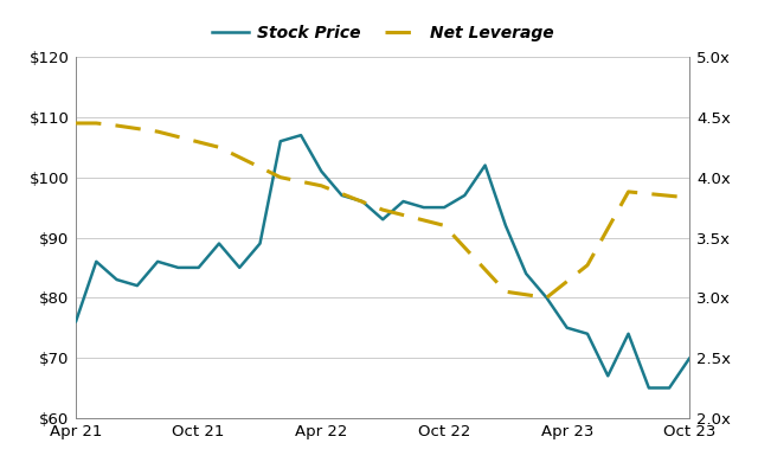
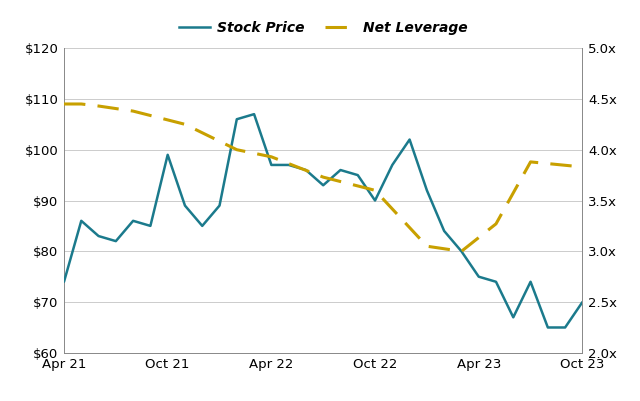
Stock Price/Apr 21: $76 -> $74
Stock Price/Oct 21: $85 -> $99
Stock Price/Apr 22: $101 -> $97
Stock Price/Oct 22: $95 -> $90
